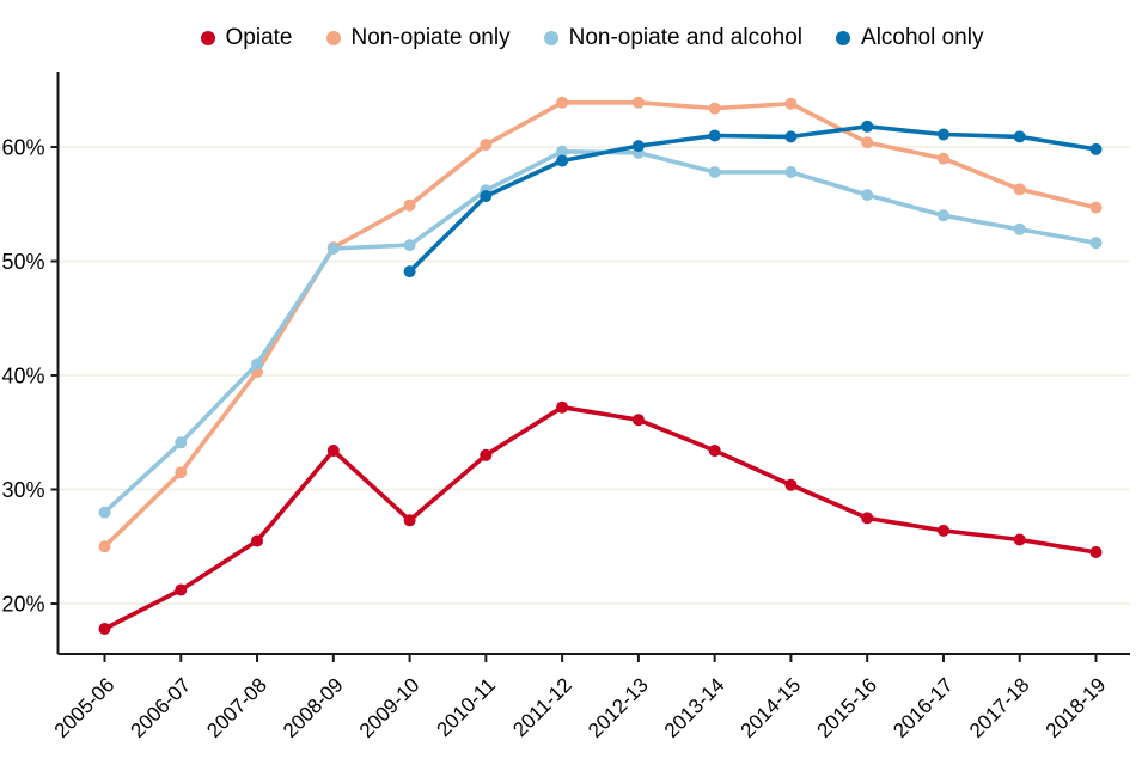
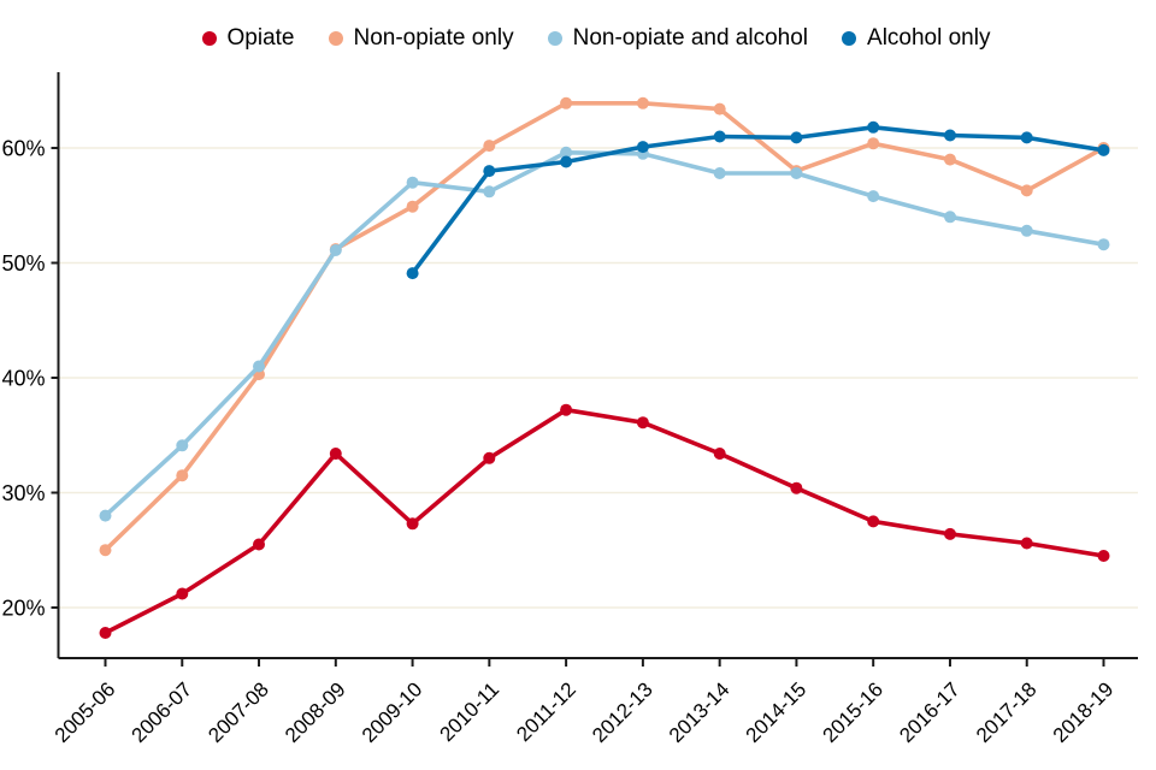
Non-opiate and alcohol/2009-10: 51% -> 57%
Alcohol only/2010-11: 56% -> 58%
Non-opiate only/2014-15: 64% -> 58%
Non-opiate only/2018-19: 55% -> 60%
